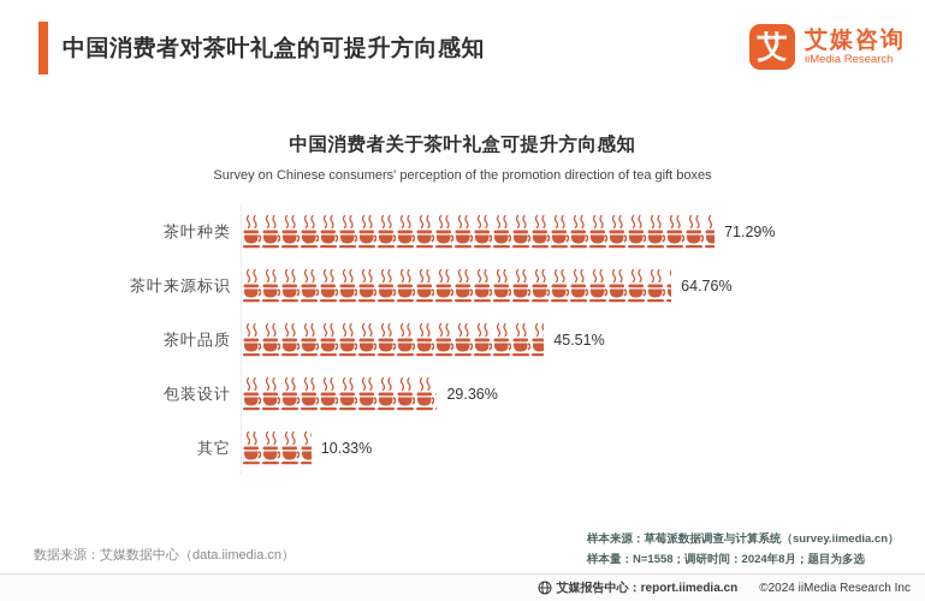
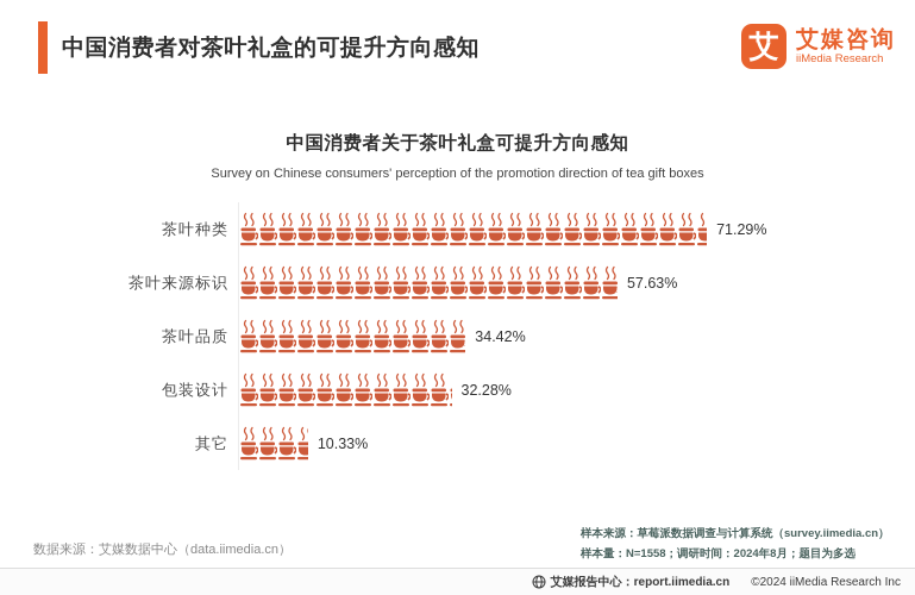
茶叶来源标识: 64.76% -> 57.63%
茶叶品质: 45.51% -> 34.42%
包装设计: 29.36% -> 32.28%
